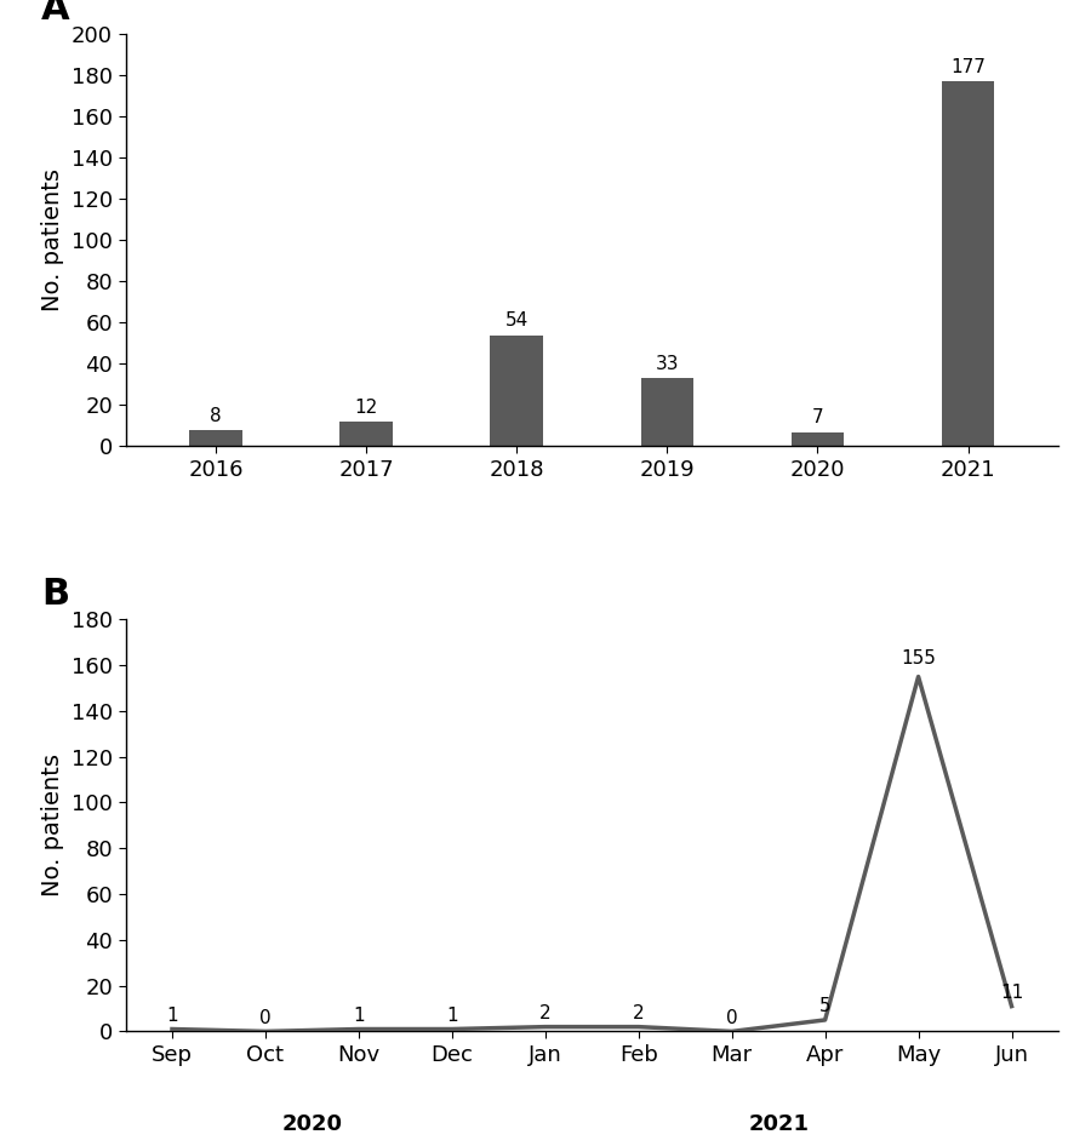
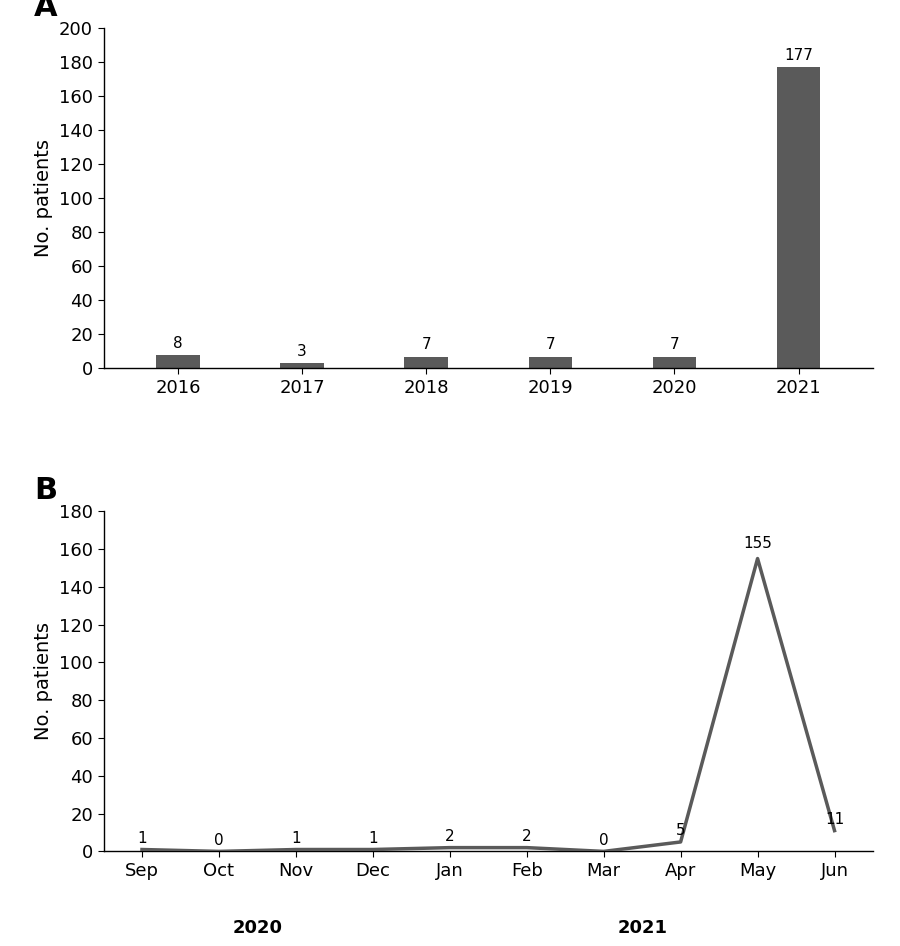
2017: 12 -> 3
2018: 54 -> 7
2019: 33 -> 7
